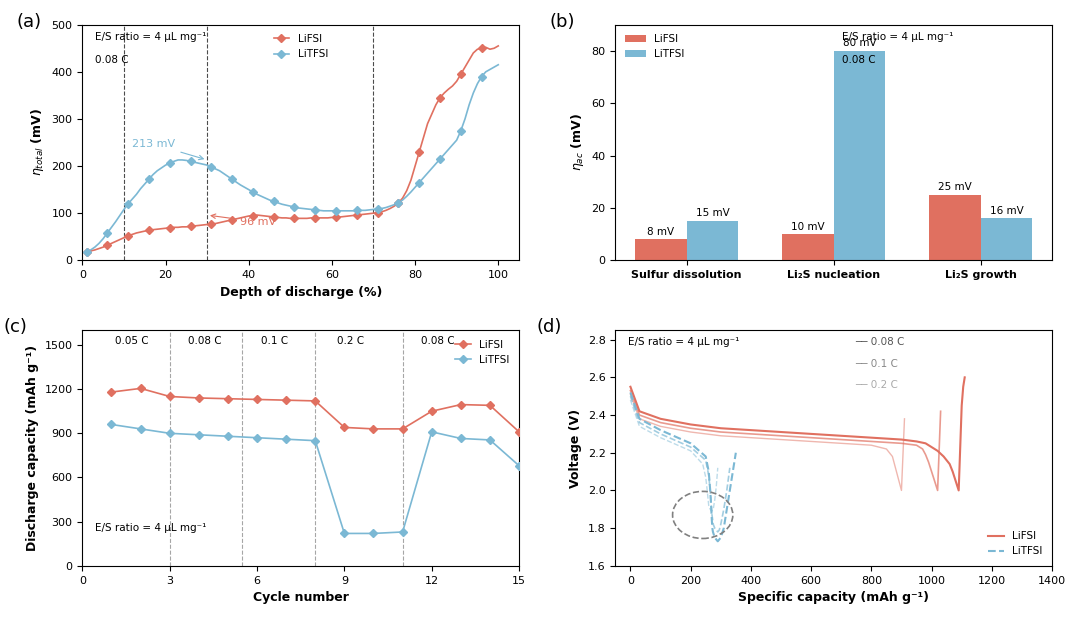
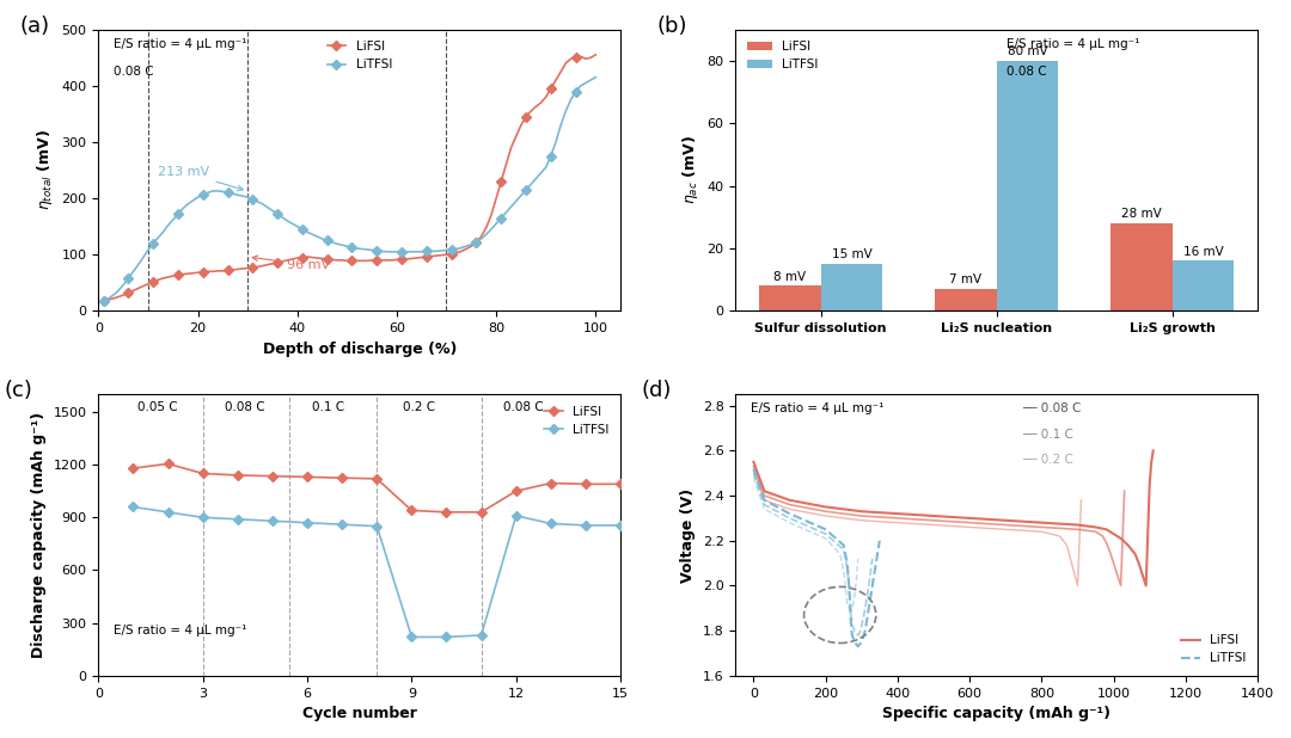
LiFSI/Li₂S nucleation: 10 -> 7
LiFSI/Li₂S growth: 25 -> 28
LiFSI/15: 910 -> 1090
LiTFSI/15: 680 -> 860
